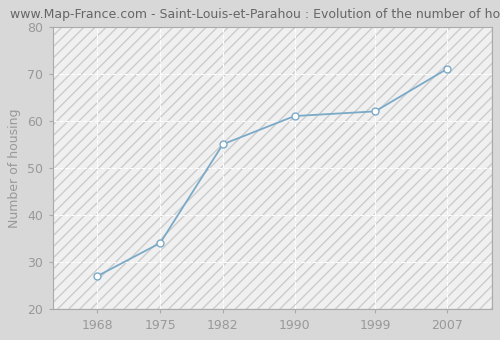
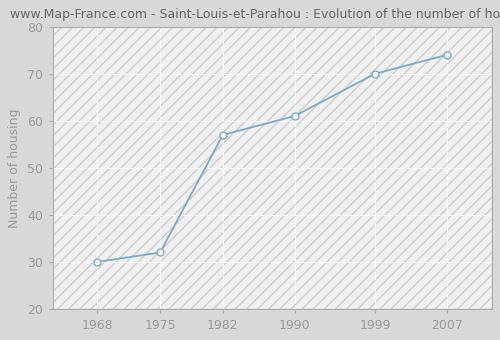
1968: 27 -> 30
1975: 34 -> 32
1982: 55 -> 57
1999: 62 -> 70
2007: 71 -> 74
